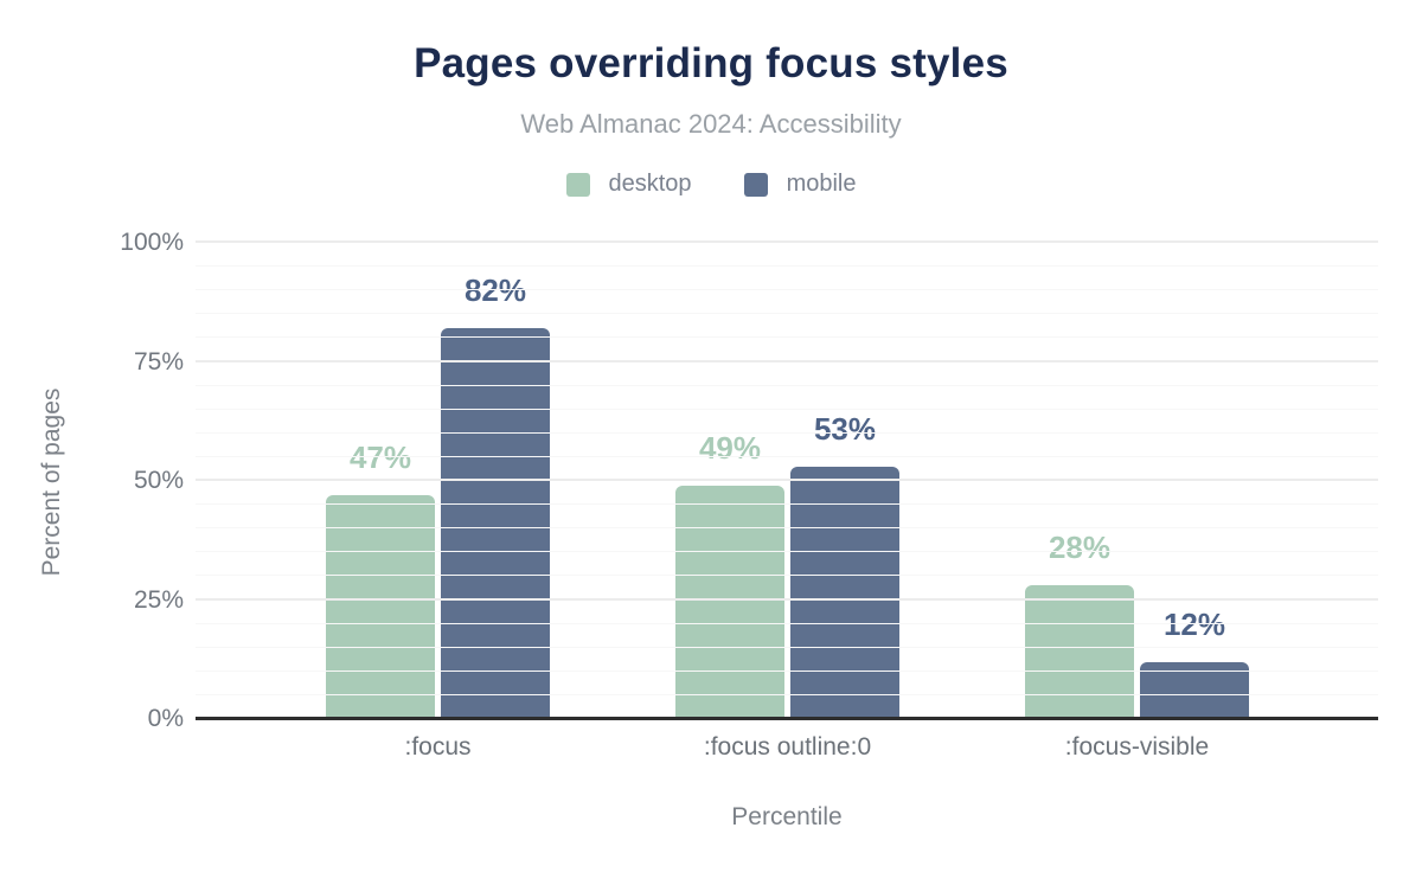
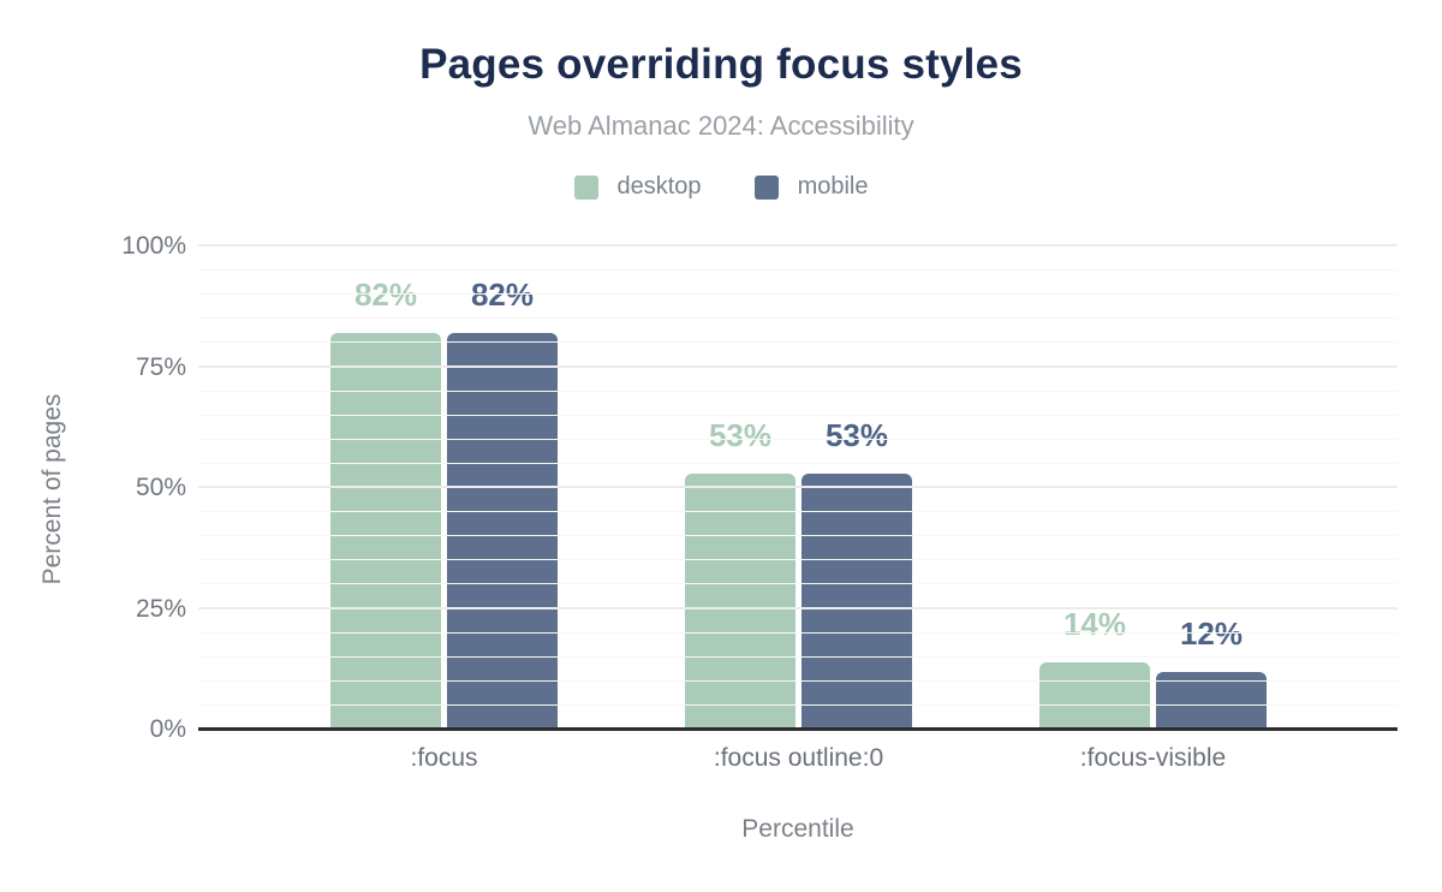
desktop/:focus: 47% -> 82%
desktop/:focus outline:0: 49% -> 53%
desktop/:focus-visible: 28% -> 14%
